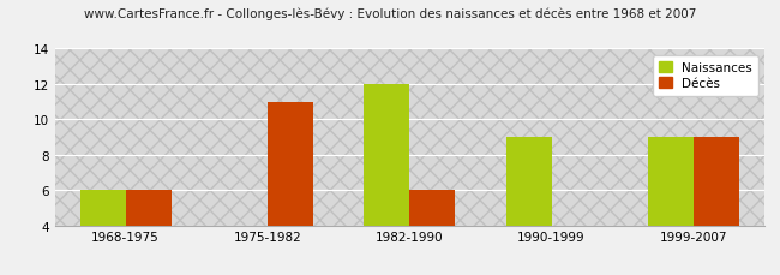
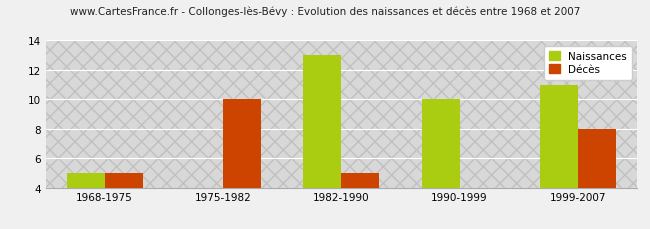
Naissances/1968-1975: 6 -> 5
Décès/1968-1975: 6 -> 5
Décès/1975-1982: 11 -> 10
Naissances/1982-1990: 12 -> 13
Décès/1982-1990: 6 -> 5
Naissances/1990-1999: 9 -> 10
Naissances/1999-2007: 9 -> 11
Décès/1999-2007: 9 -> 8
